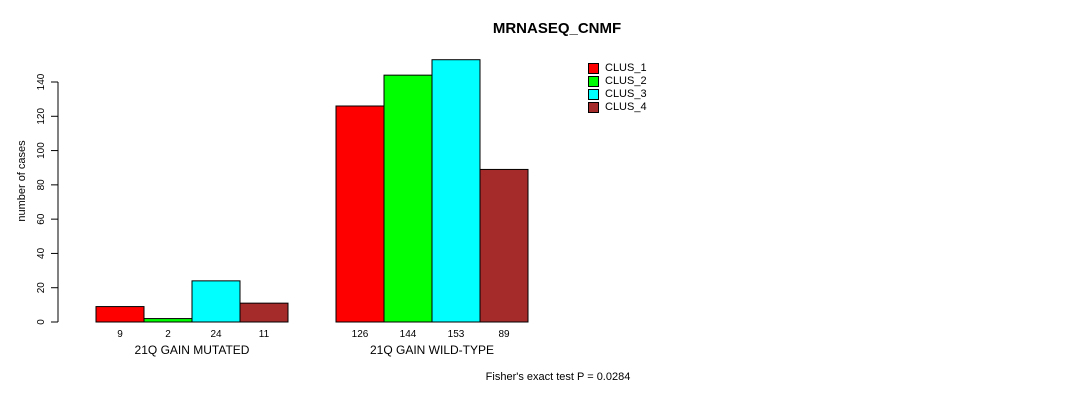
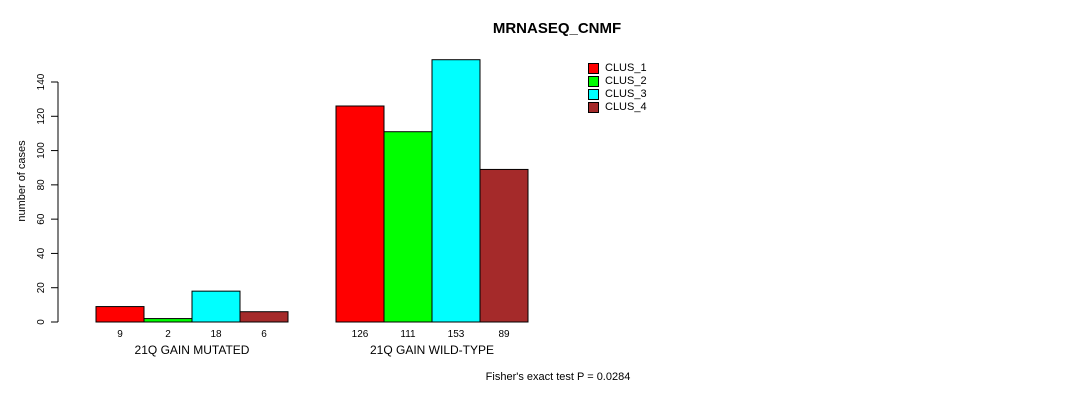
CLUS_3/21Q GAIN MUTATED: 24 -> 18
CLUS_4/21Q GAIN MUTATED: 11 -> 6
CLUS_2/21Q GAIN WILD-TYPE: 144 -> 111
